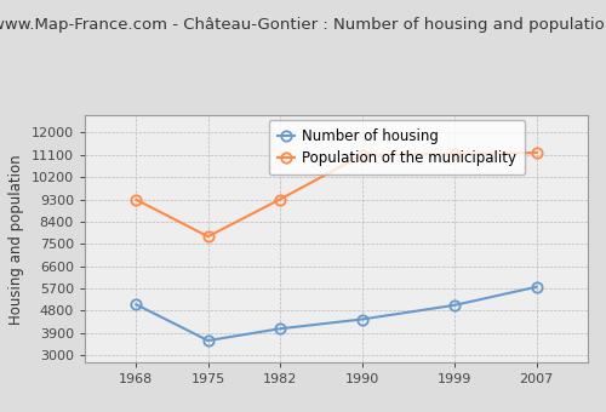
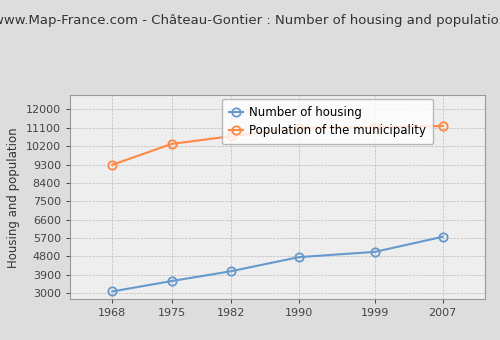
Number of housing/1968: 5050 -> 3080
Population of the municipality/1975: 7800 -> 10310
Population of the municipality/1982: 9300 -> 10690
Number of housing/1990: 4450 -> 4760
